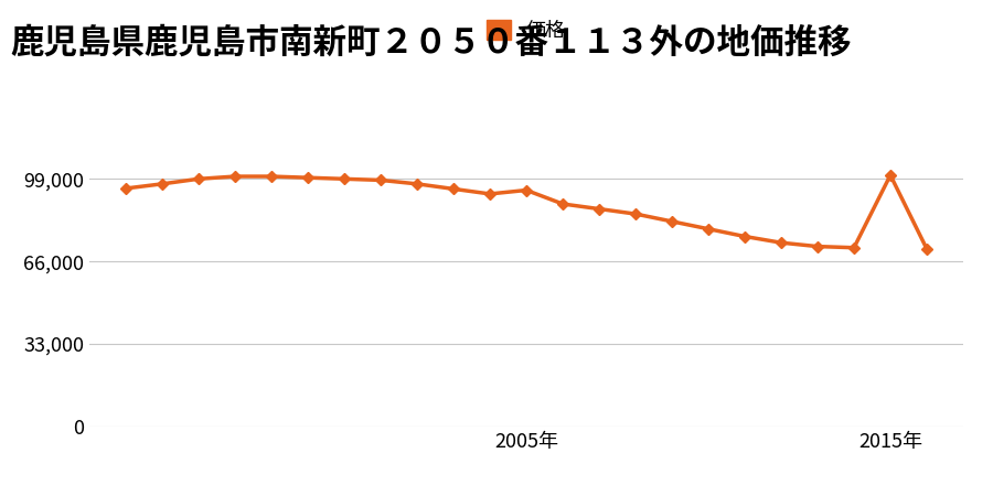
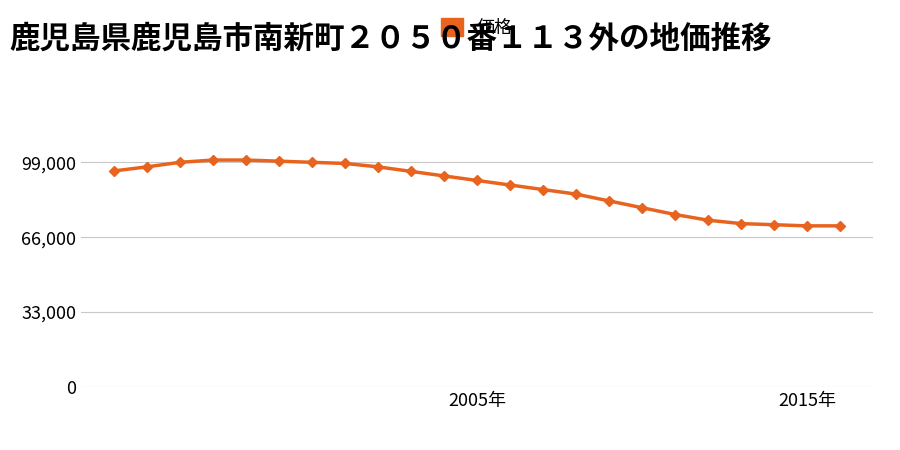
2005年: 94,500 -> 91,000
2015年: 100,500 -> 71,000
